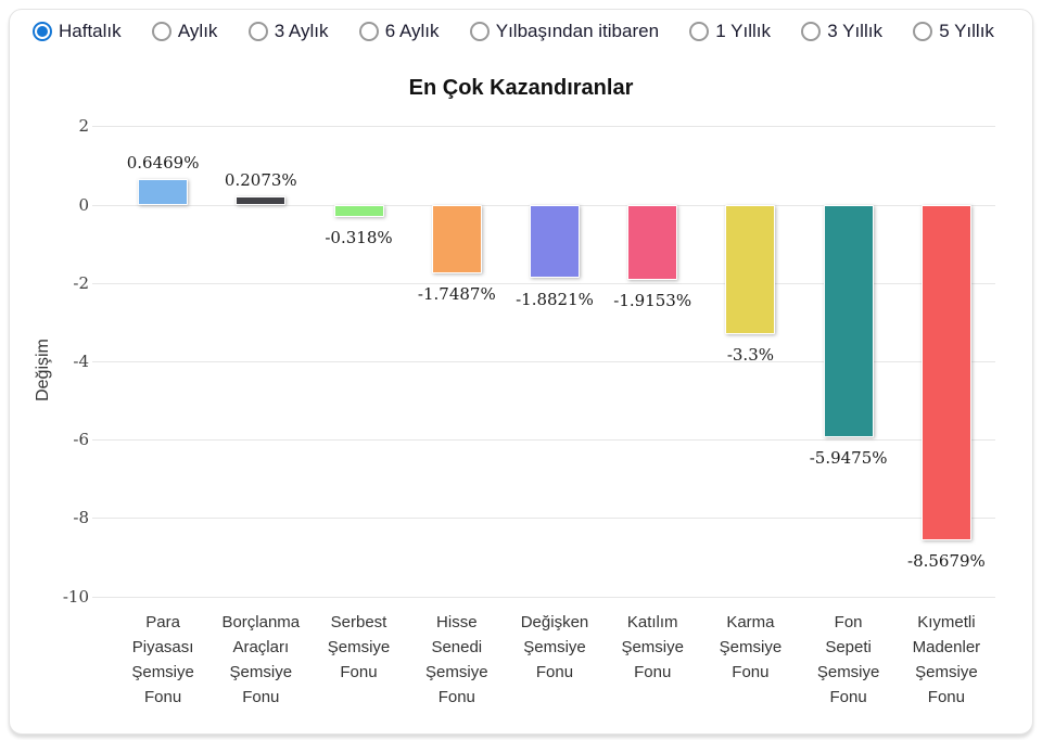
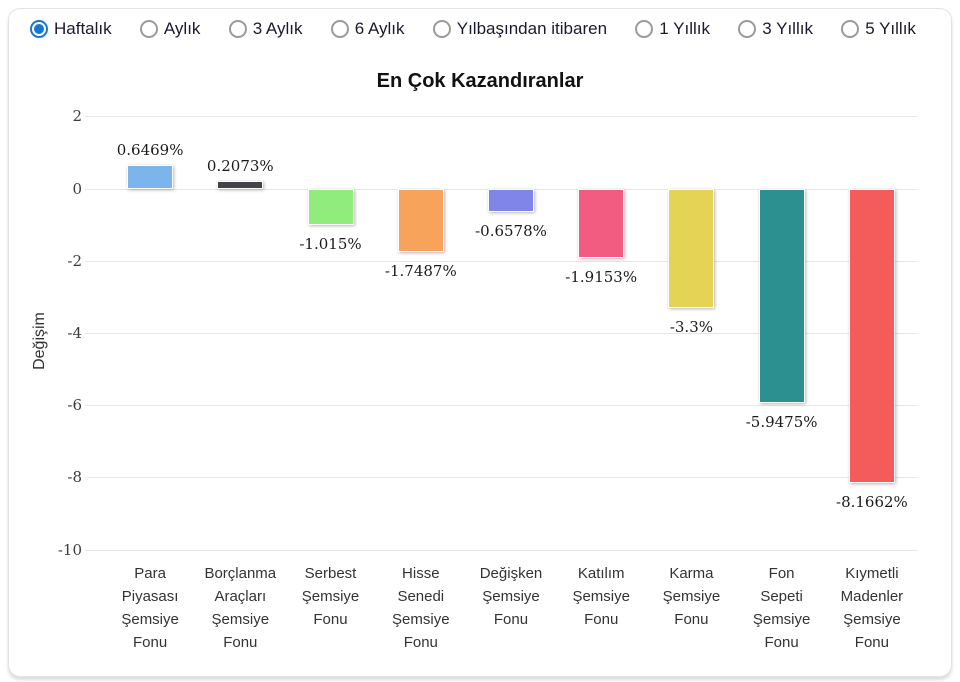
Serbest Şemsiye Fonu: -0.318% -> -1.015%
Değişken Şemsiye Fonu: -1.8821% -> -0.6578%
Kıymetli Madenler Şemsiye Fonu: -8.5679% -> -8.1662%
